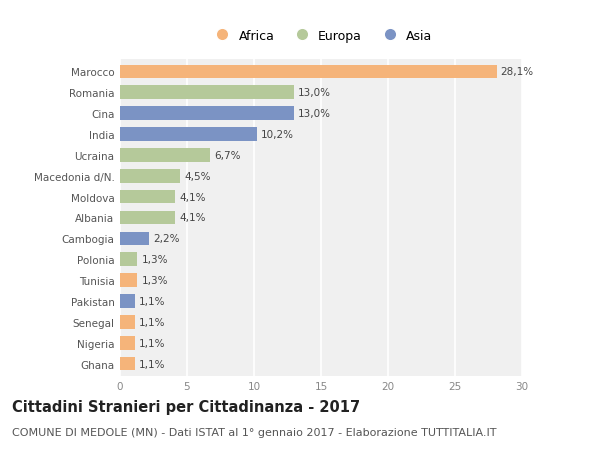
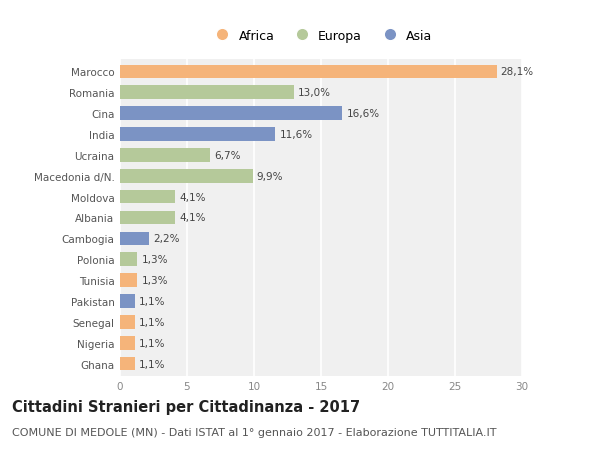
Cina: 13,0% -> 16,6%
India: 10,2% -> 11,6%
Macedonia d/N.: 4,5% -> 9,9%
